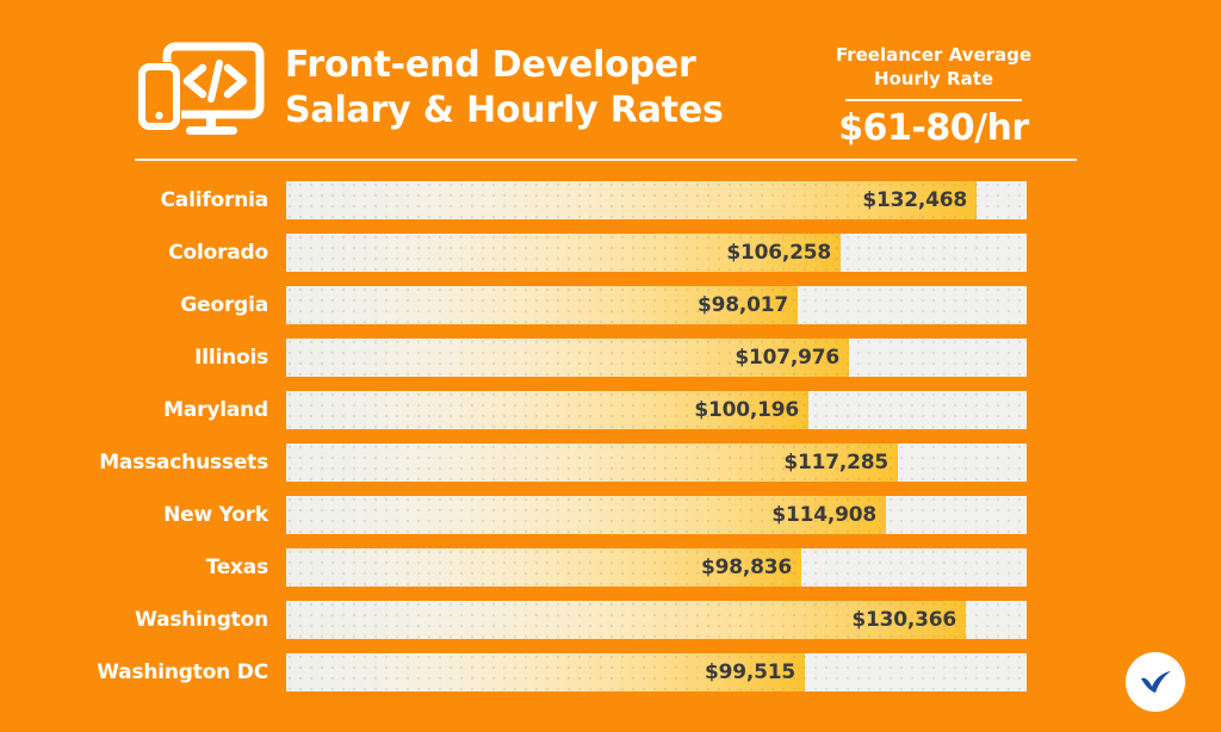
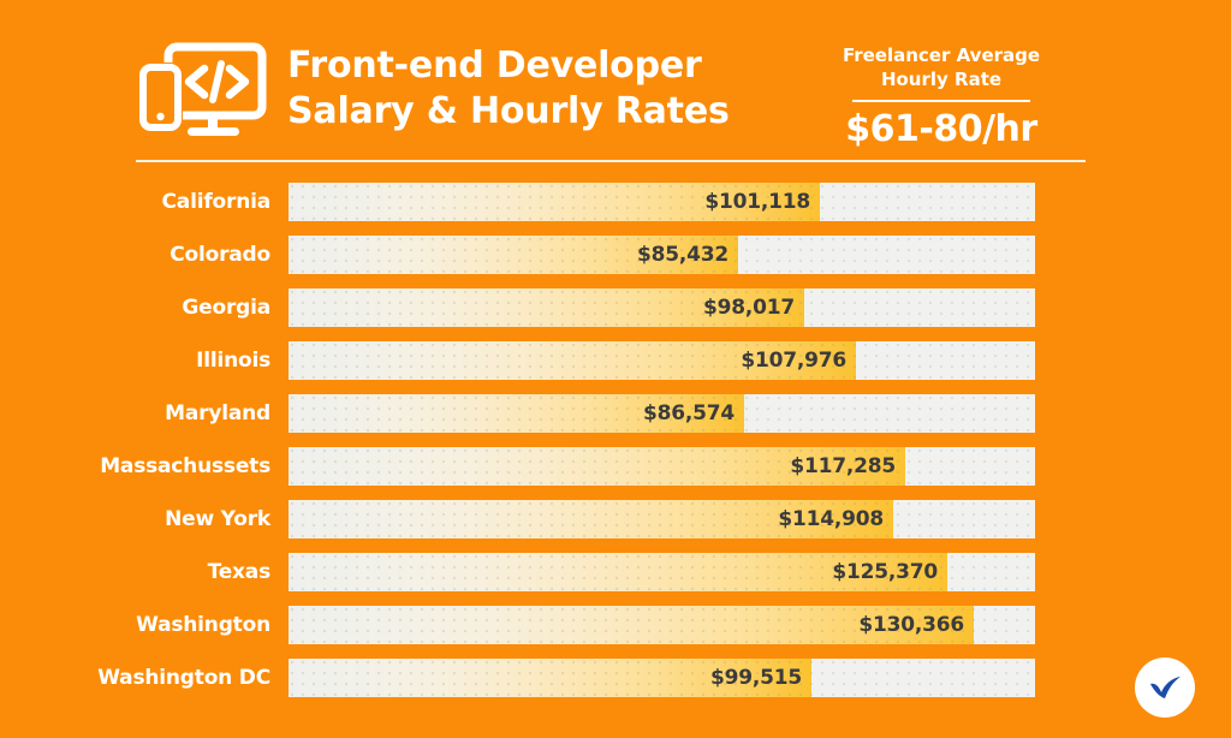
California: $132,468 -> $101,118
Colorado: $106,258 -> $85,432
Maryland: $100,196 -> $86,574
Texas: $98,836 -> $125,370
